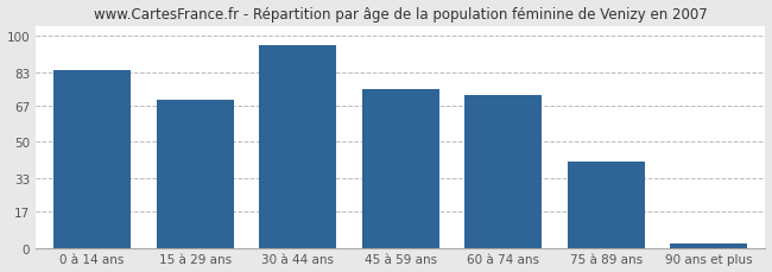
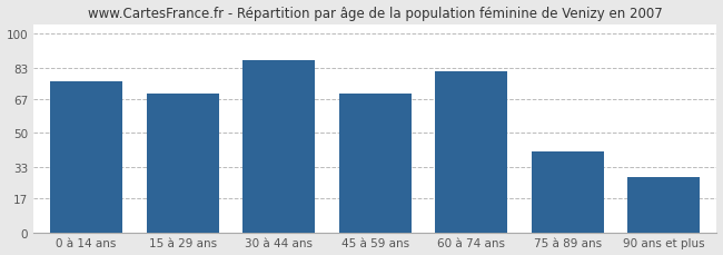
0 à 14 ans: 84 -> 76
30 à 44 ans: 96 -> 87
45 à 59 ans: 75 -> 70
60 à 74 ans: 72 -> 81
90 ans et plus: 2 -> 28
